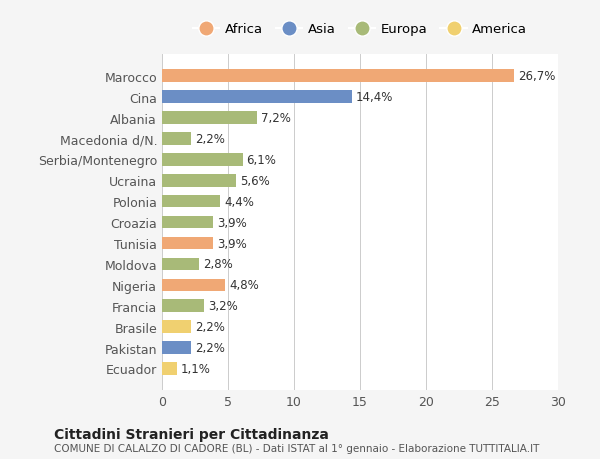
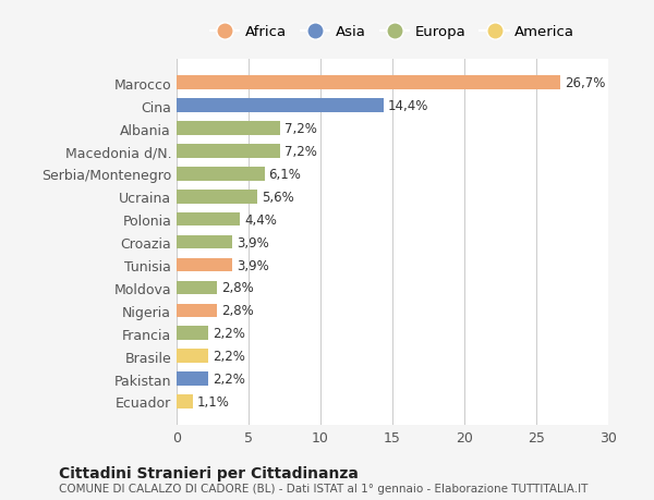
Macedonia d/N.: 2,2% -> 7,2%
Nigeria: 4,8% -> 2,8%
Francia: 3,2% -> 2,2%
